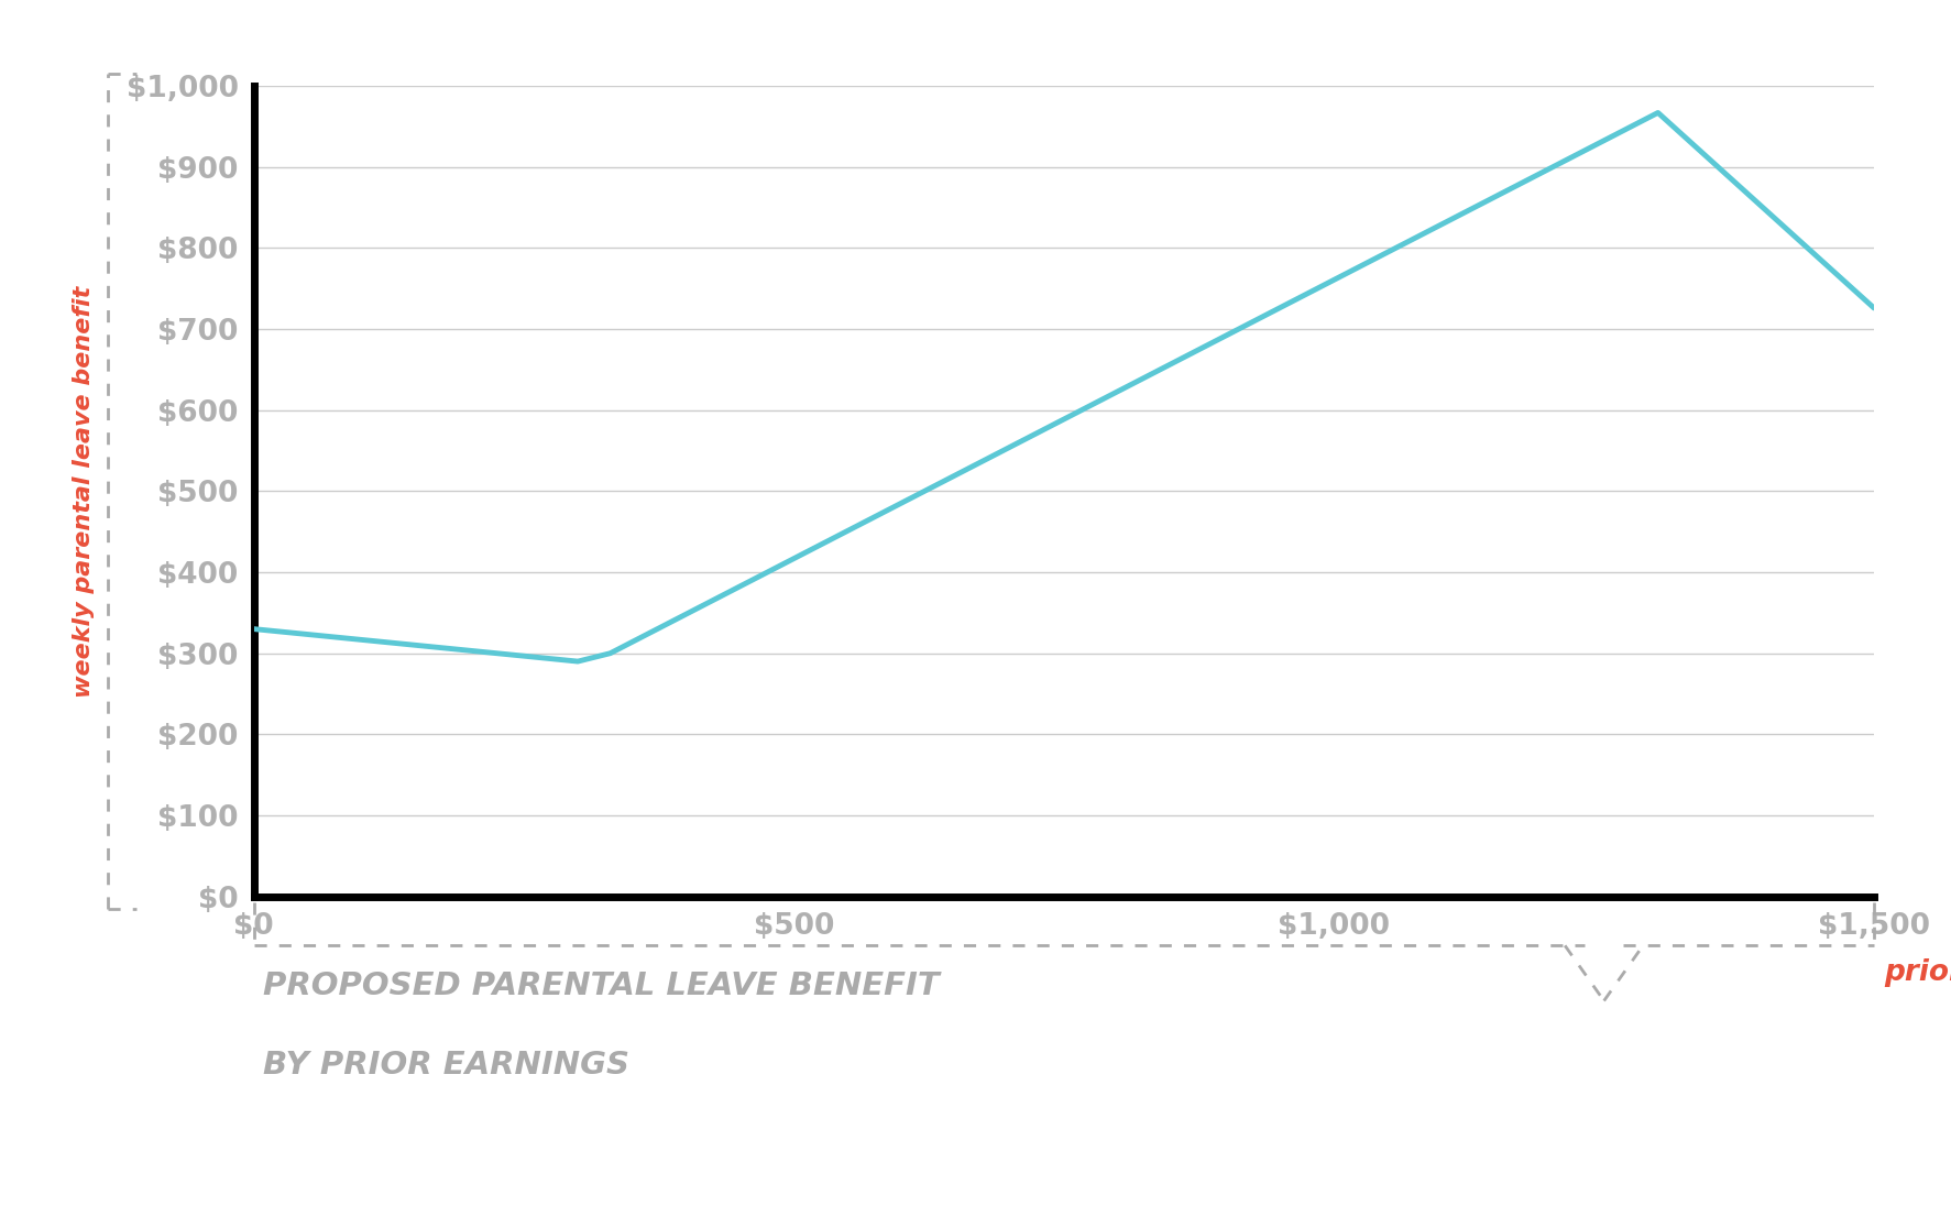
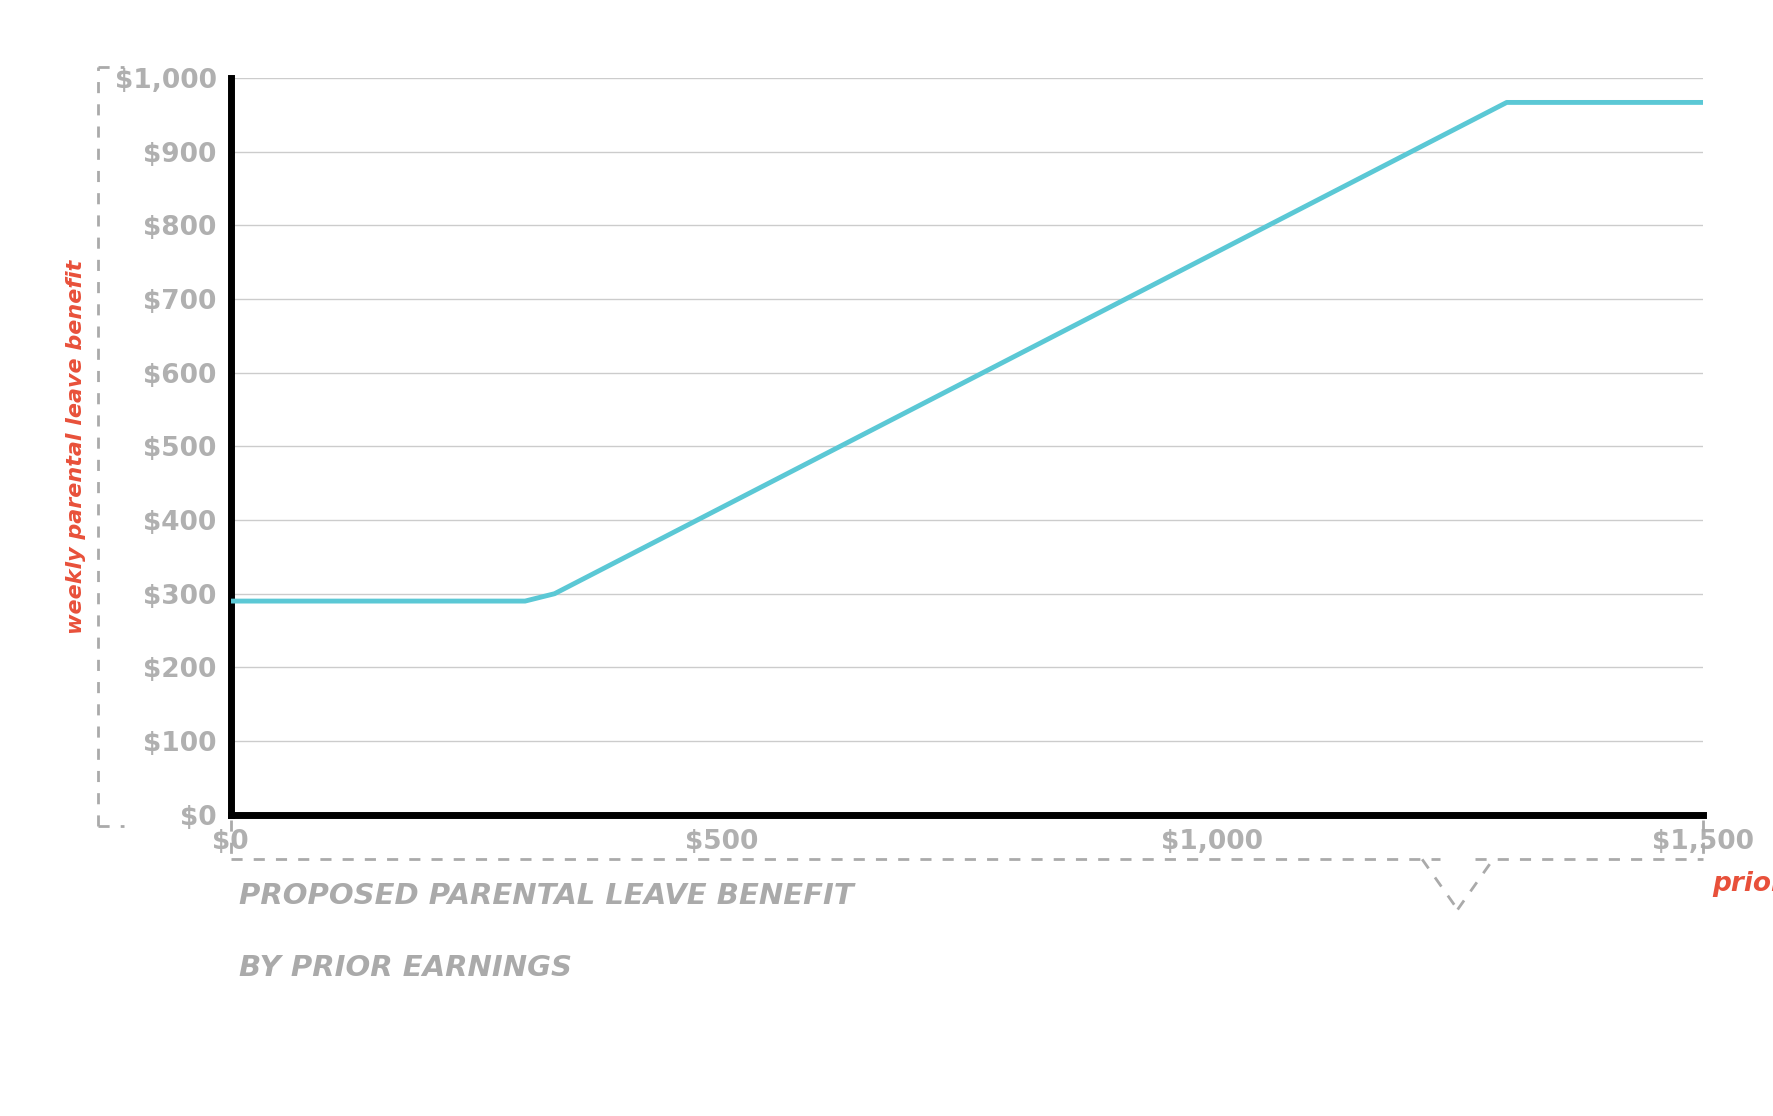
$0: $330 -> $290
$1,500: $726 -> $967
